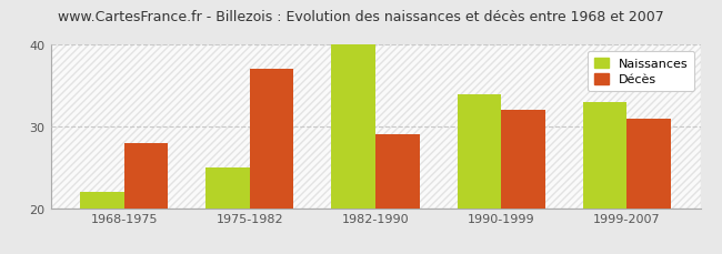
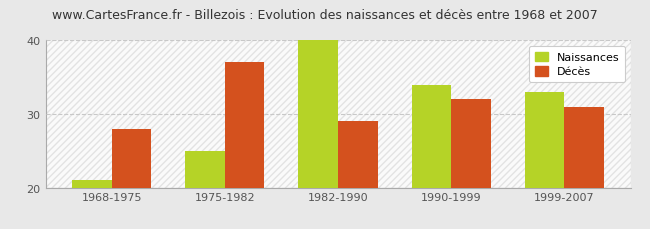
Naissances/1968-1975: 22 -> 21
